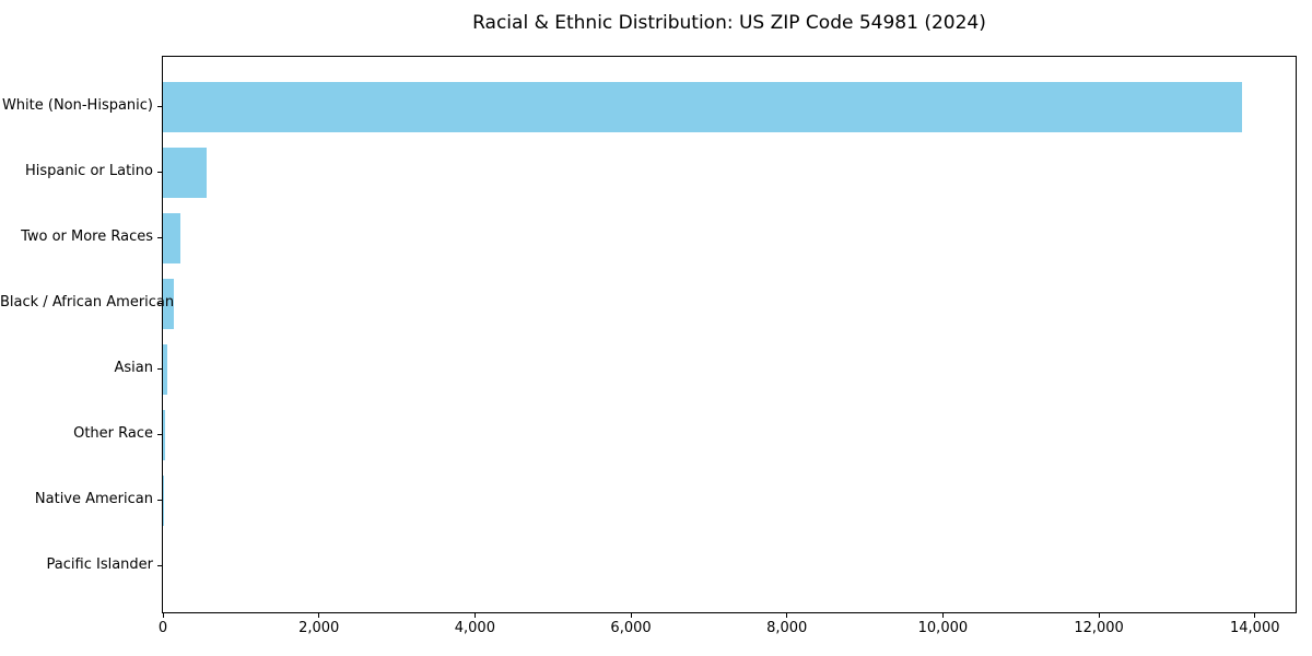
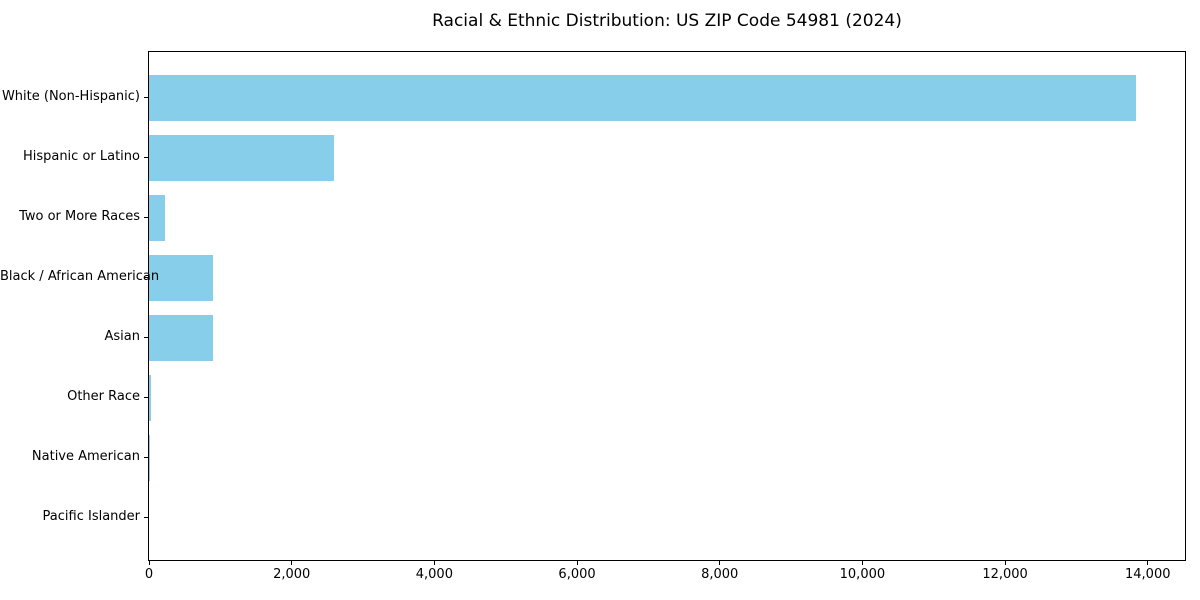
Hispanic or Latino: 600 -> 2600
Black / African American: 100 -> 900
Asian: 100 -> 900
